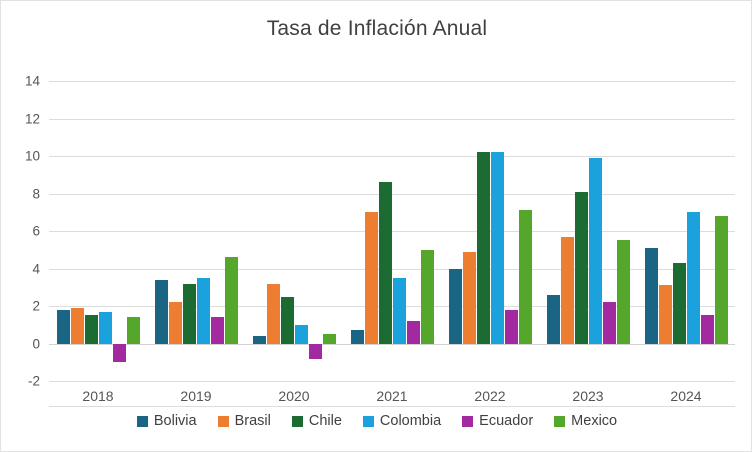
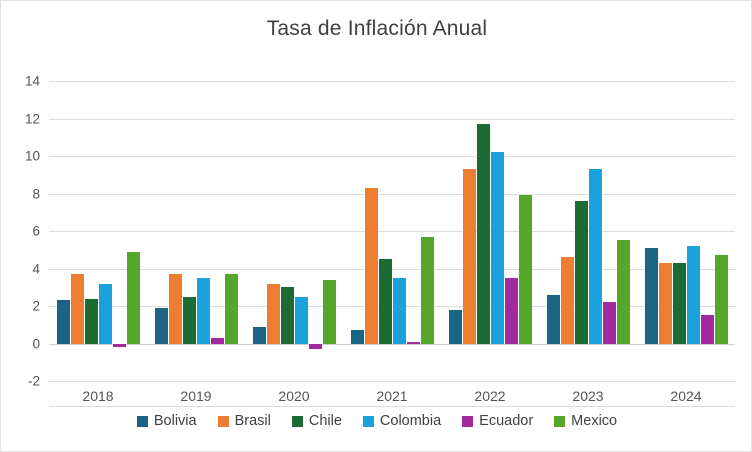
Bolivia/2018: 1.8 -> 2.3
Brasil/2018: 1.9 -> 3.7
Chile/2018: 1.5 -> 2.4
Colombia/2018: 1.7 -> 3.2
Ecuador/2018: -1.0 -> -0.2
Mexico/2018: 1.4 -> 4.9
Bolivia/2019: 3.4 -> 1.9
Brasil/2019: 2.2 -> 3.7
Chile/2019: 3.2 -> 2.5
Ecuador/2019: 1.4 -> 0.3
Mexico/2019: 4.6 -> 3.7
Bolivia/2020: 0.4 -> 0.9
Chile/2020: 2.5 -> 3.0
Colombia/2020: 1.0 -> 2.5
Ecuador/2020: -0.8 -> -0.3
Mexico/2020: 0.5 -> 3.4
Brasil/2021: 7.0 -> 8.3
Chile/2021: 8.6 -> 4.5
Ecuador/2021: 1.2 -> 0.1
Mexico/2021: 5.0 -> 5.7
Bolivia/2022: 4.0 -> 1.8
Brasil/2022: 4.9 -> 9.3
Chile/2022: 10.2 -> 11.7
Ecuador/2022: 1.8 -> 3.5
Mexico/2022: 7.1 -> 7.9
Brasil/2023: 5.7 -> 4.6
Chile/2023: 8.1 -> 7.6
Colombia/2023: 9.9 -> 9.3
Brasil/2024: 3.1 -> 4.3
Colombia/2024: 7.0 -> 5.2
Mexico/2024: 6.8 -> 4.7
